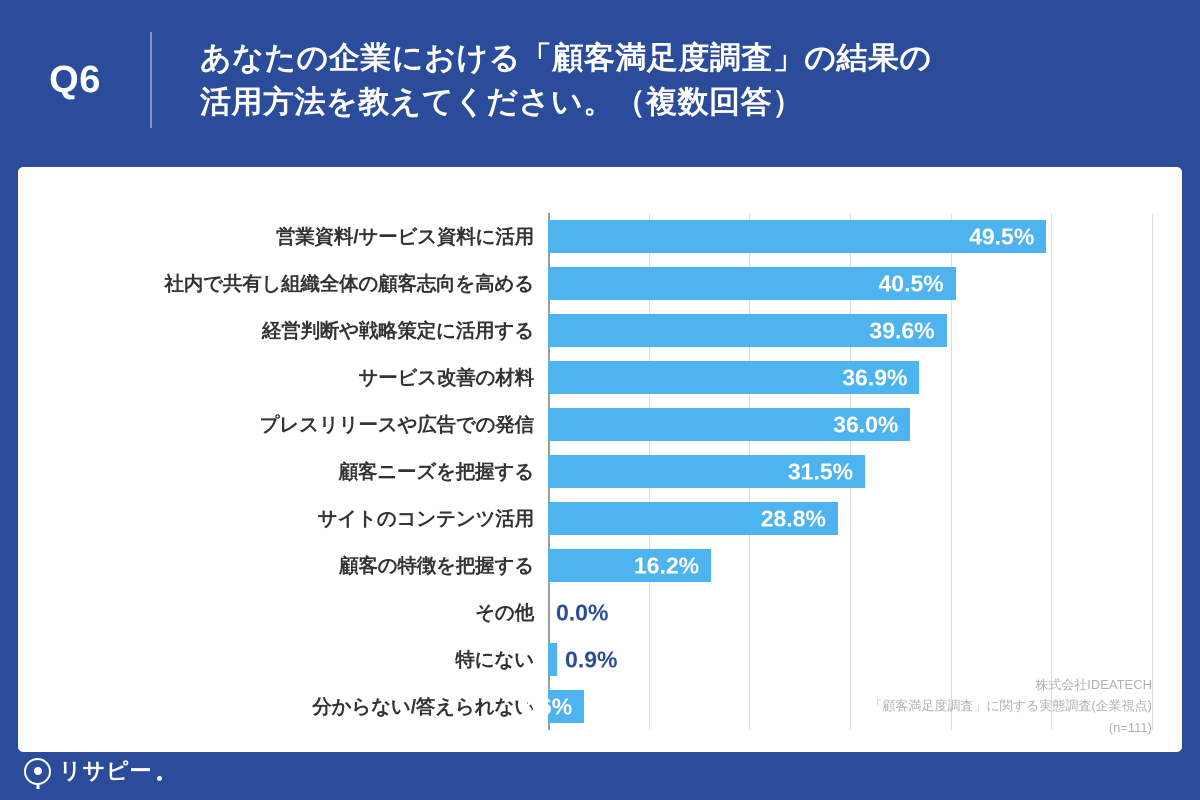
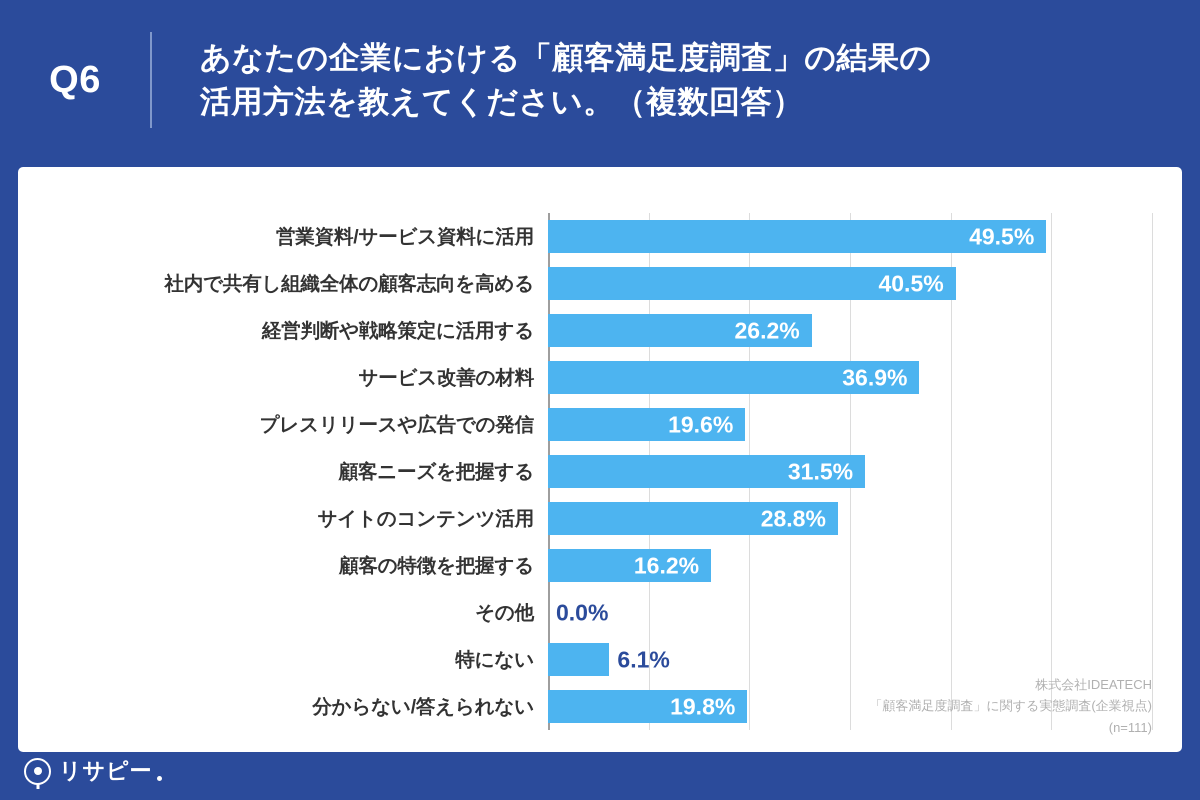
経営判断や戦略策定に活用する: 39.6% -> 26.2%
プレスリリースや広告での発信: 36.0% -> 19.6%
特にない: 0.9% -> 6.1%
分からない/答えられない: 3.6% -> 19.8%
